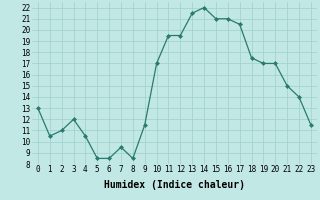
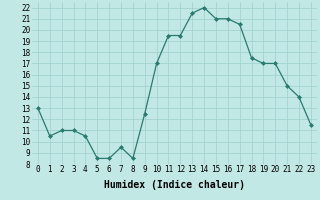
3: 12.0 -> 11.0
9: 11.5 -> 12.5
